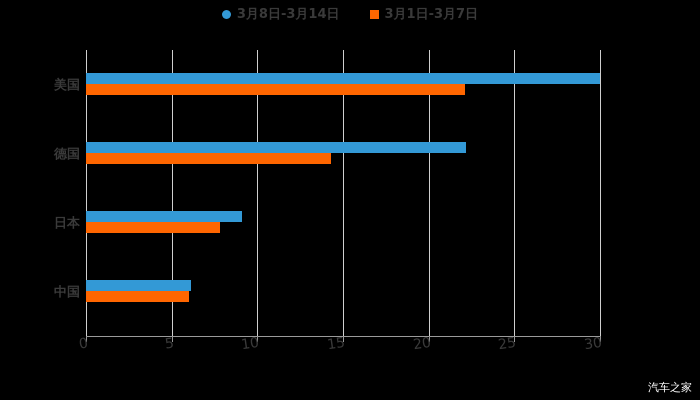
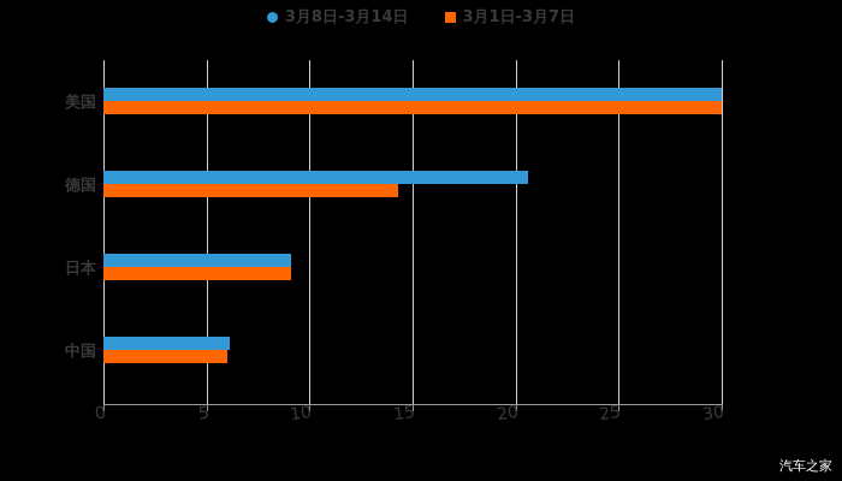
3月1日-3月7日/美国: 22.1 -> 30.0
3月8日-3月14日/德国: 22.2 -> 20.6
3月1日-3月7日/日本: 7.8 -> 9.1
